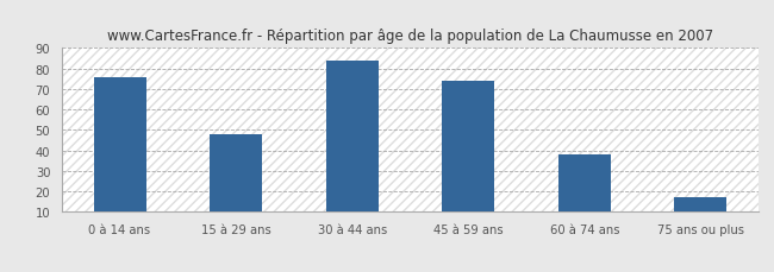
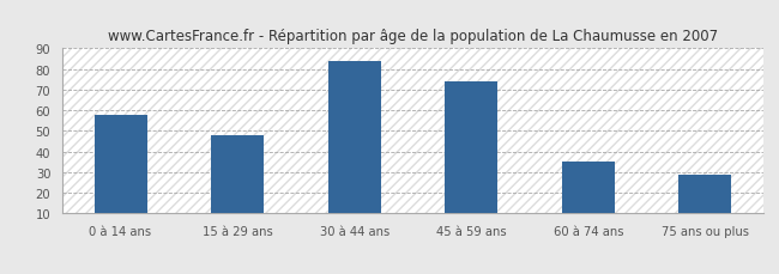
0 à 14 ans: 76 -> 58
60 à 74 ans: 38 -> 35
75 ans ou plus: 17 -> 29
